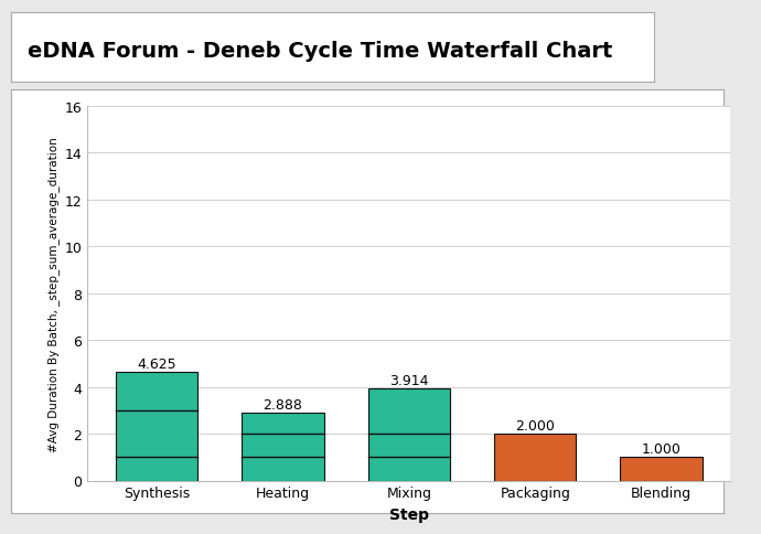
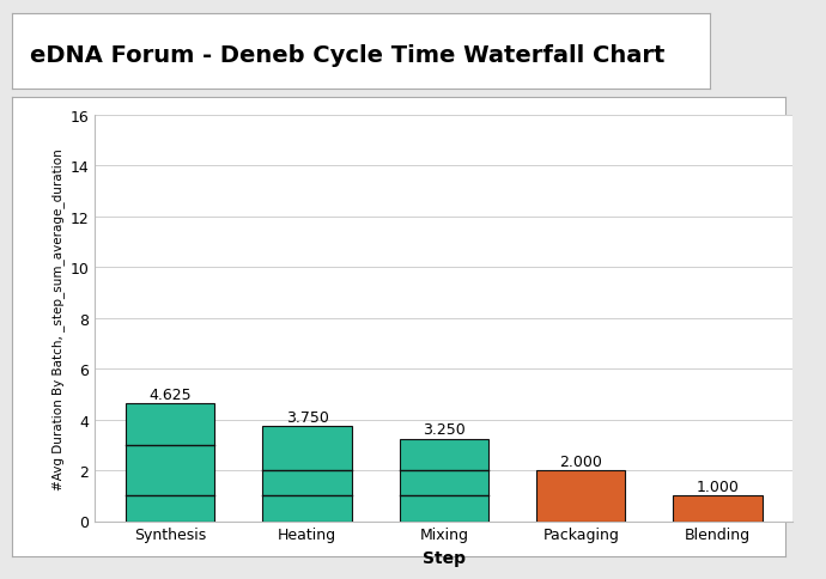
Heating: 2.888 -> 3.750
Mixing: 3.914 -> 3.250
